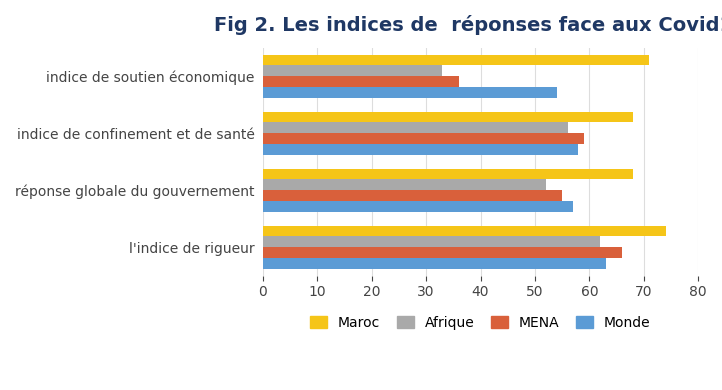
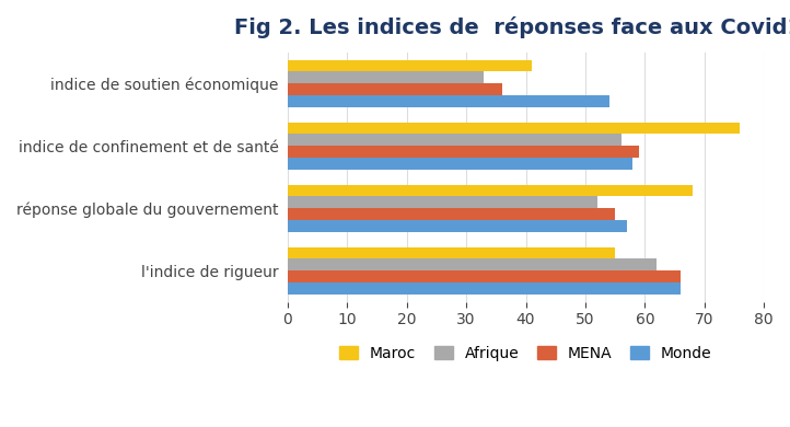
Maroc/indice de soutien économique: 71 -> 41
Maroc/indice de confinement et de santé: 68 -> 76
Maroc/l'indice de rigueur: 74 -> 55
Monde/l'indice de rigueur: 63 -> 66
